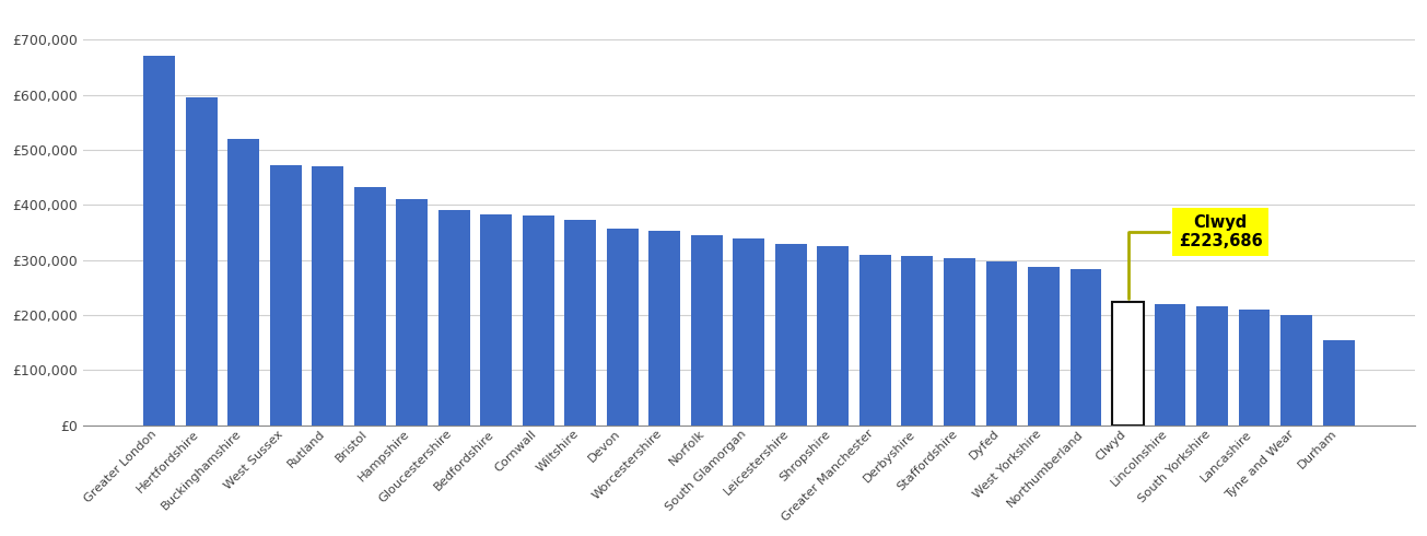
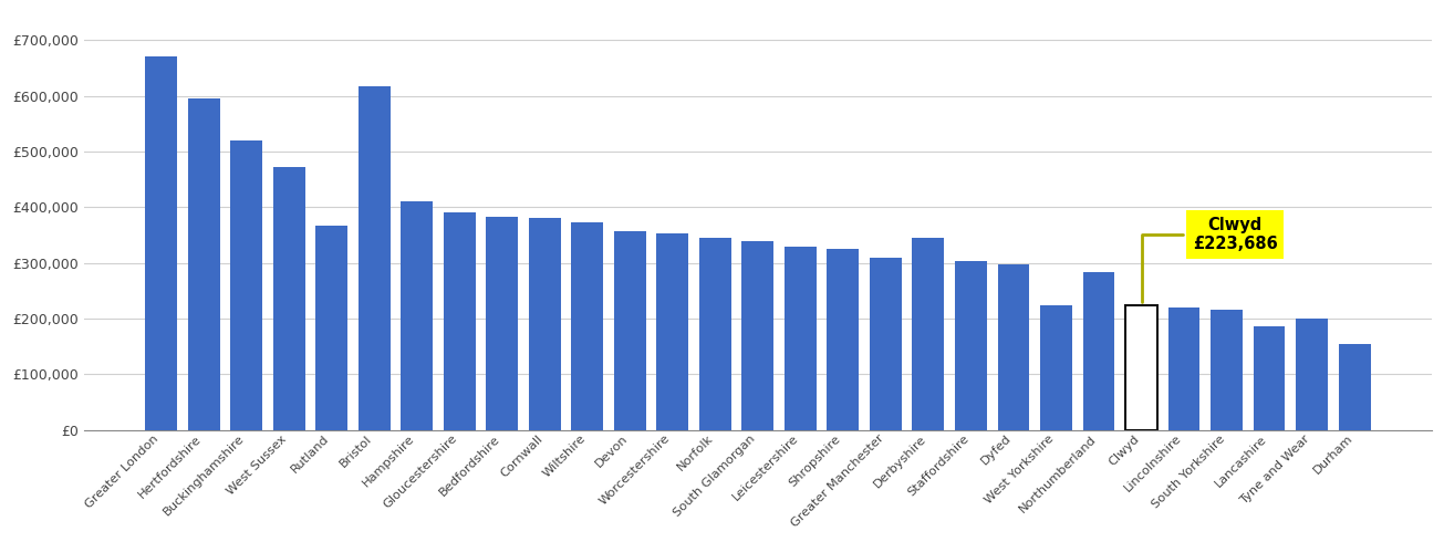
Rutland: £470,000 -> £366,000
Bristol: £432,000 -> £618,000
Derbyshire: £308,000 -> £346,000
West Yorkshire: £288,000 -> £224,000
Lancashire: £210,000 -> £186,000
